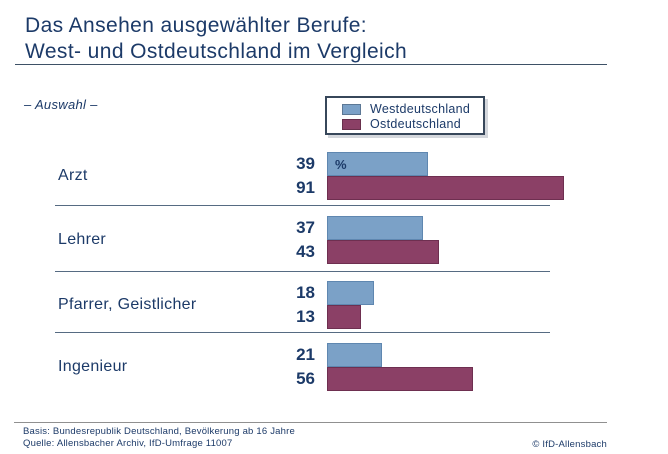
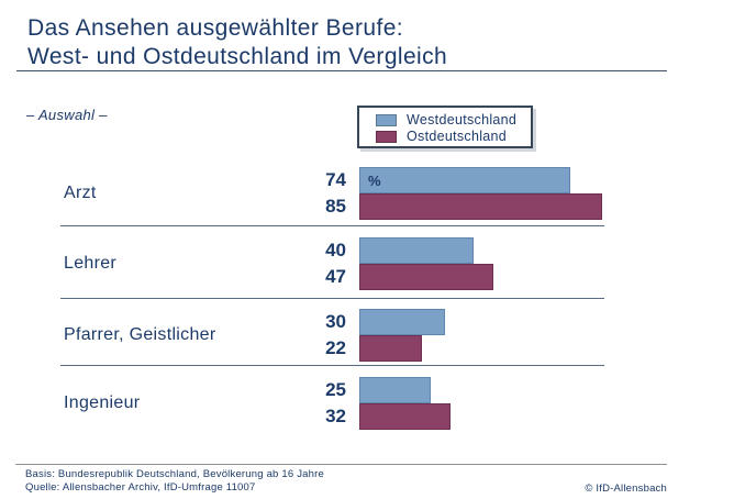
Westdeutschland/Arzt: 39 -> 74
Ostdeutschland/Arzt: 91 -> 85
Westdeutschland/Lehrer: 37 -> 40
Ostdeutschland/Lehrer: 43 -> 47
Westdeutschland/Pfarrer, Geistlicher: 18 -> 30
Ostdeutschland/Pfarrer, Geistlicher: 13 -> 22
Westdeutschland/Ingenieur: 21 -> 25
Ostdeutschland/Ingenieur: 56 -> 32
